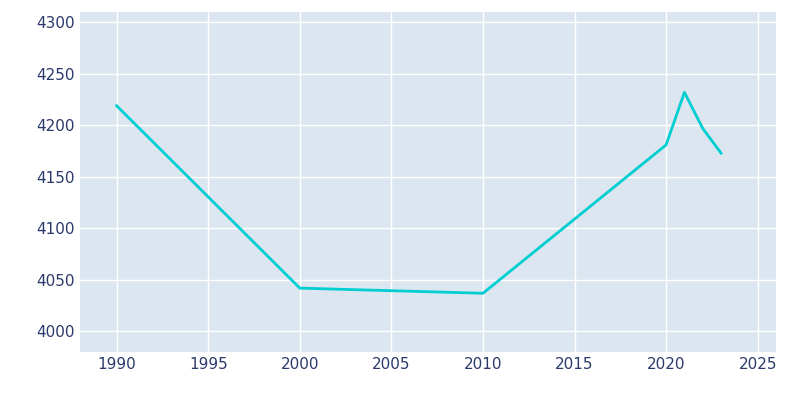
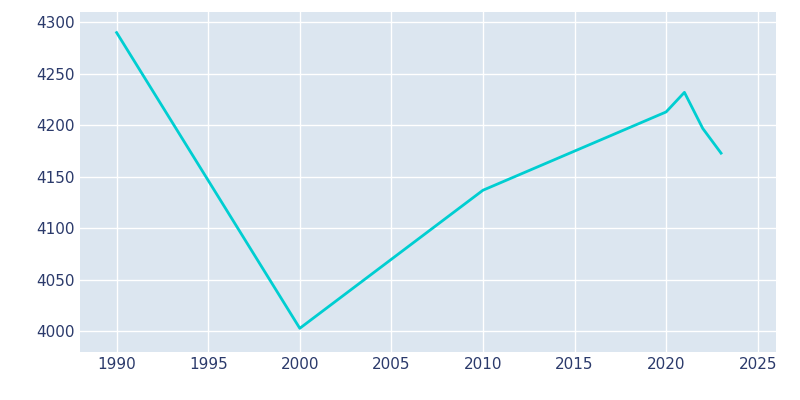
1990: 4219 -> 4290
2000: 4042 -> 4003
2010: 4037 -> 4137
2020: 4181 -> 4213
